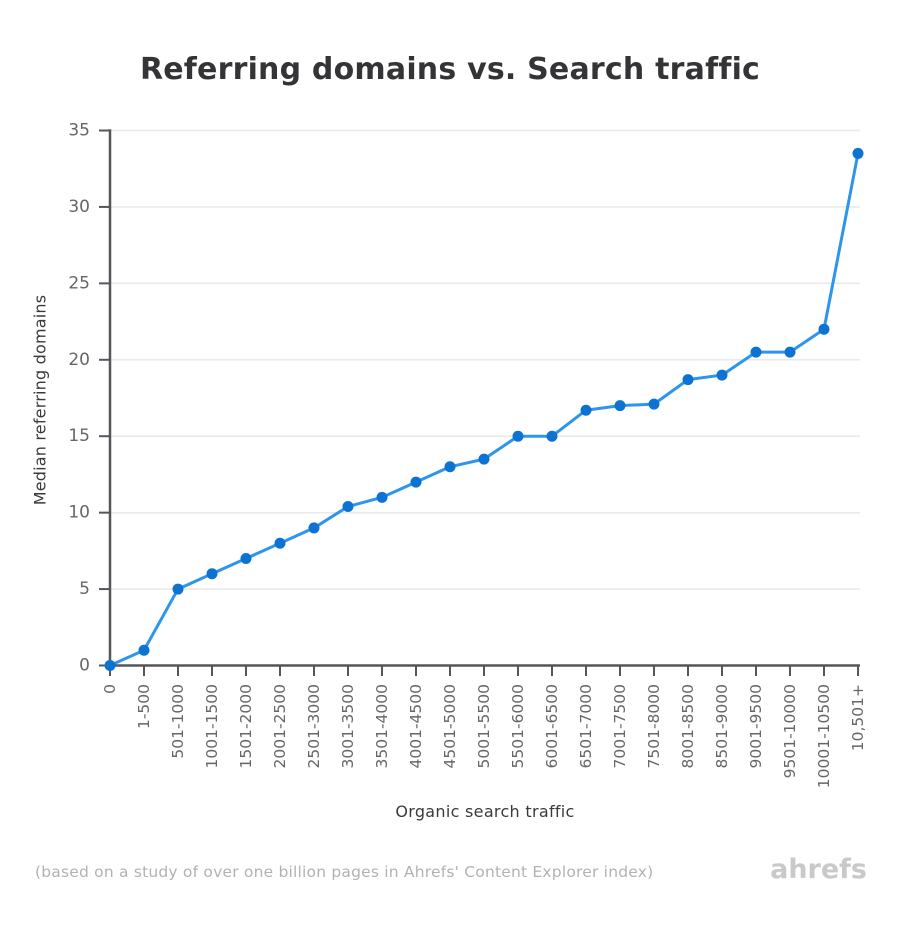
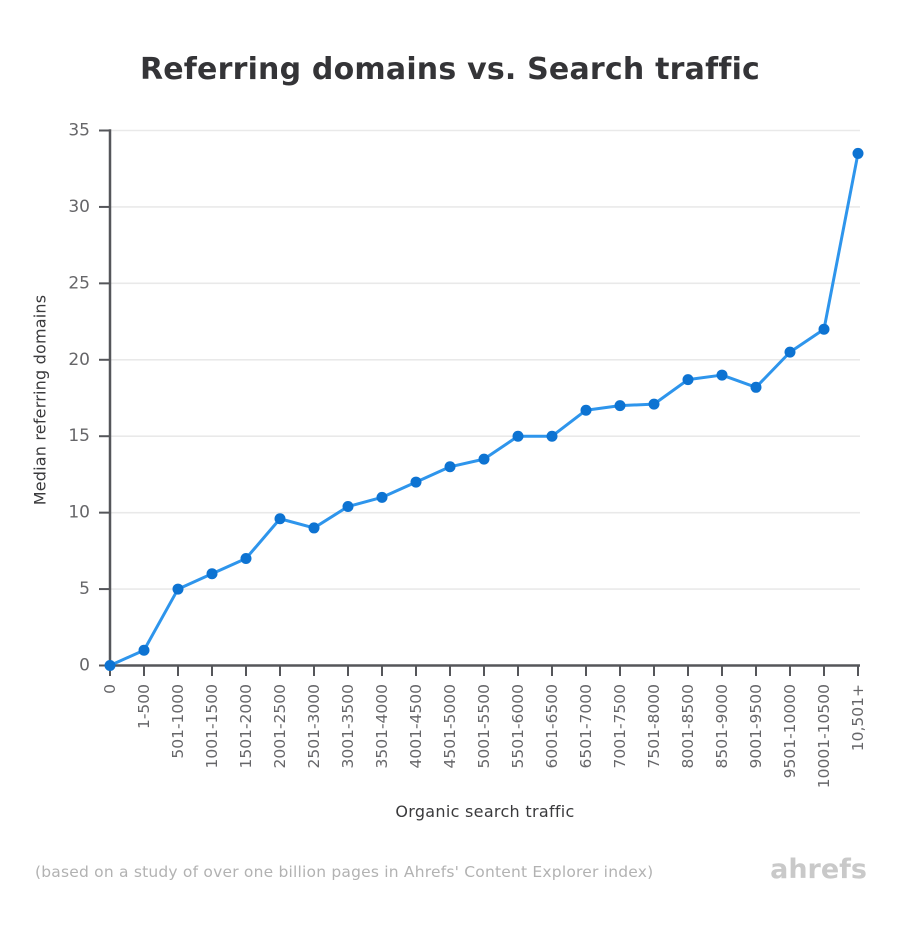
2001-2500: 8.0 -> 9.6
9001-9500: 20.5 -> 18.2
